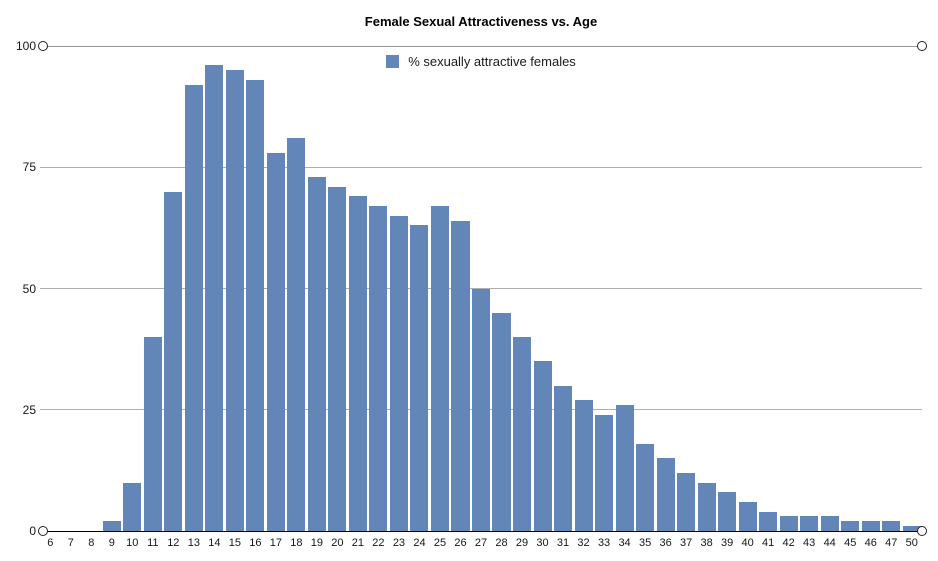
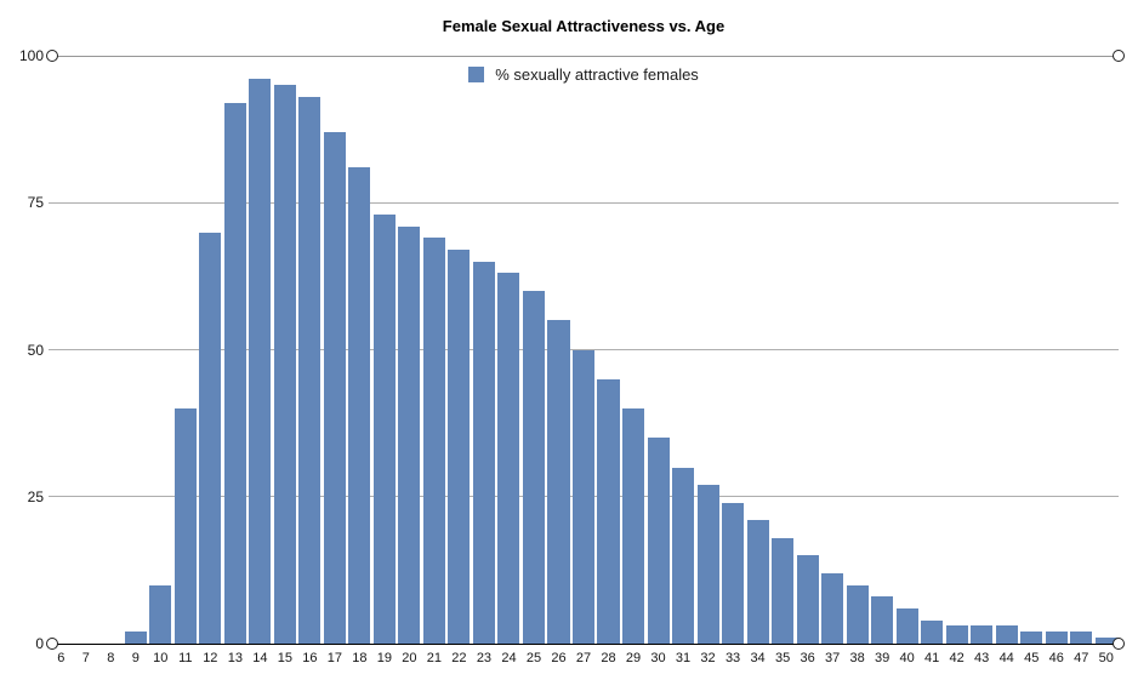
17: 78 -> 87
25: 67 -> 60
26: 64 -> 55
34: 26 -> 21
